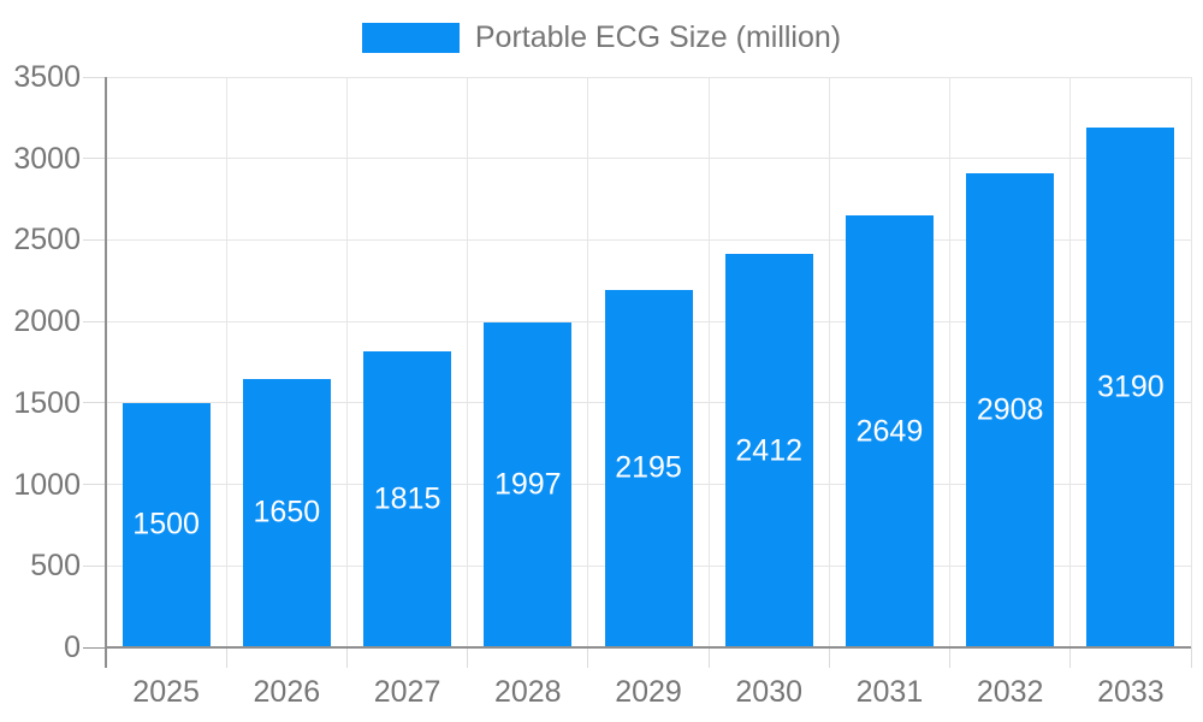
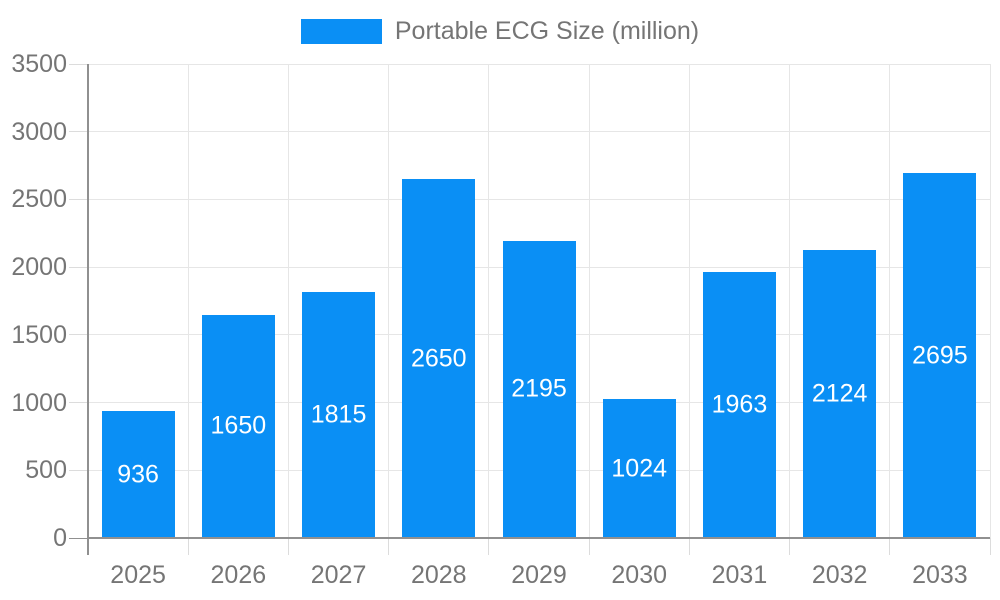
2025: 1500 -> 936
2028: 1997 -> 2650
2030: 2412 -> 1024
2031: 2649 -> 1963
2032: 2908 -> 2124
2033: 3190 -> 2695
